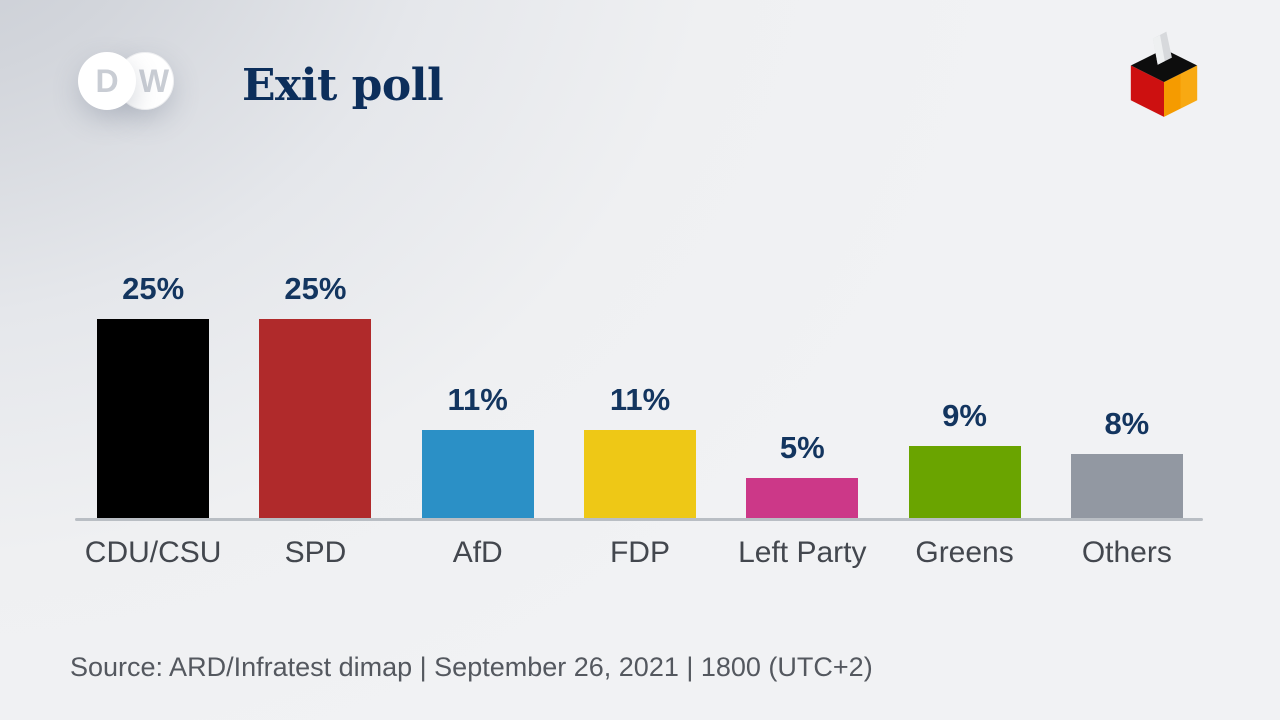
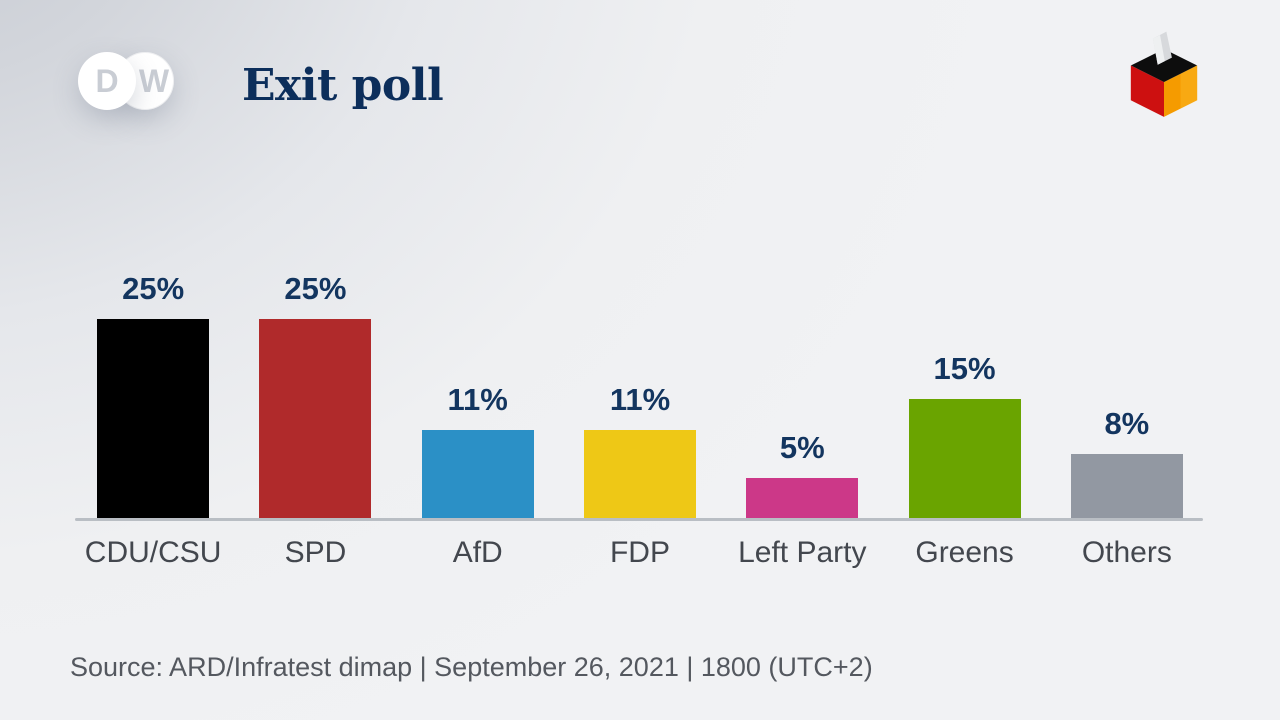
Greens: 9% -> 15%
